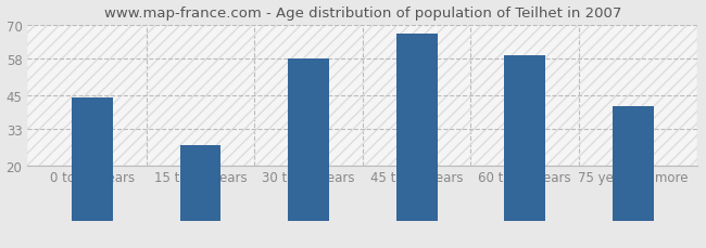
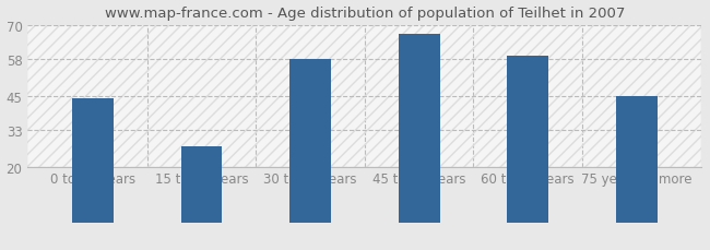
75 years or more: 41 -> 45
